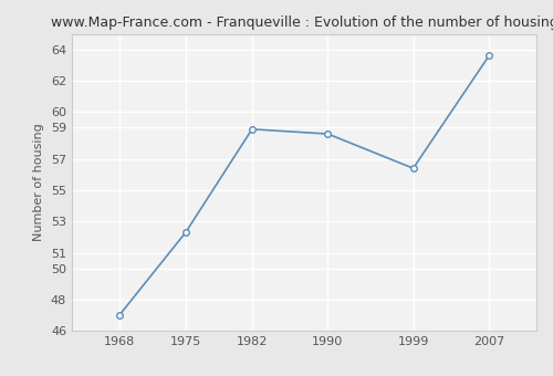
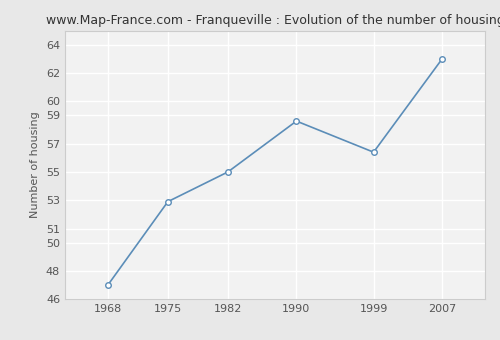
1975: 52.3 -> 52.9
1982: 58.9 -> 55.0
2007: 63.6 -> 63.0
